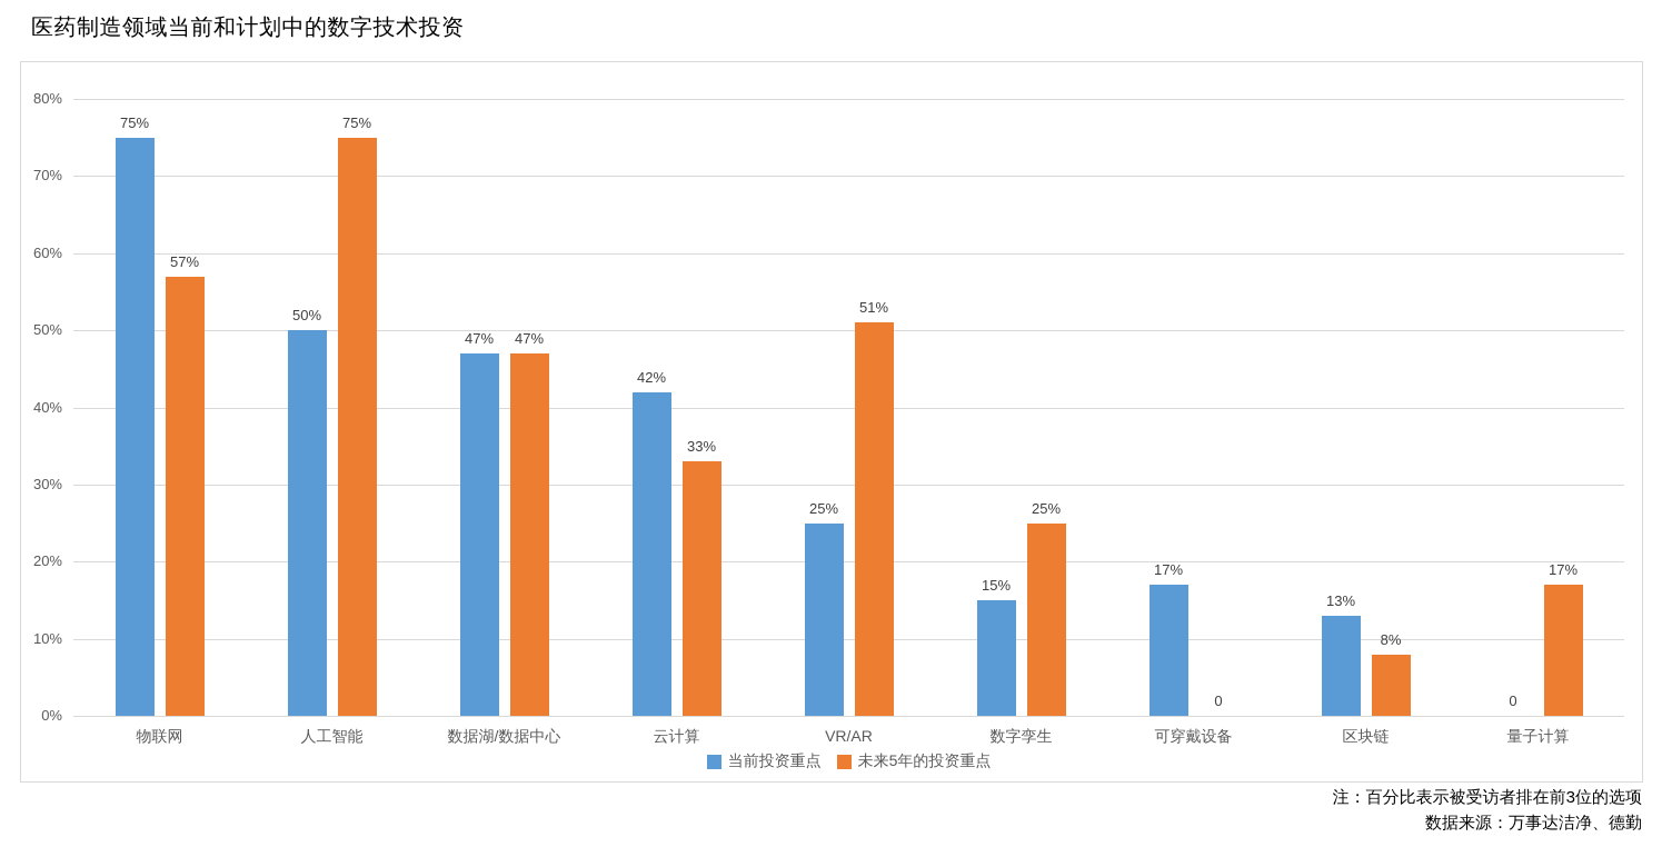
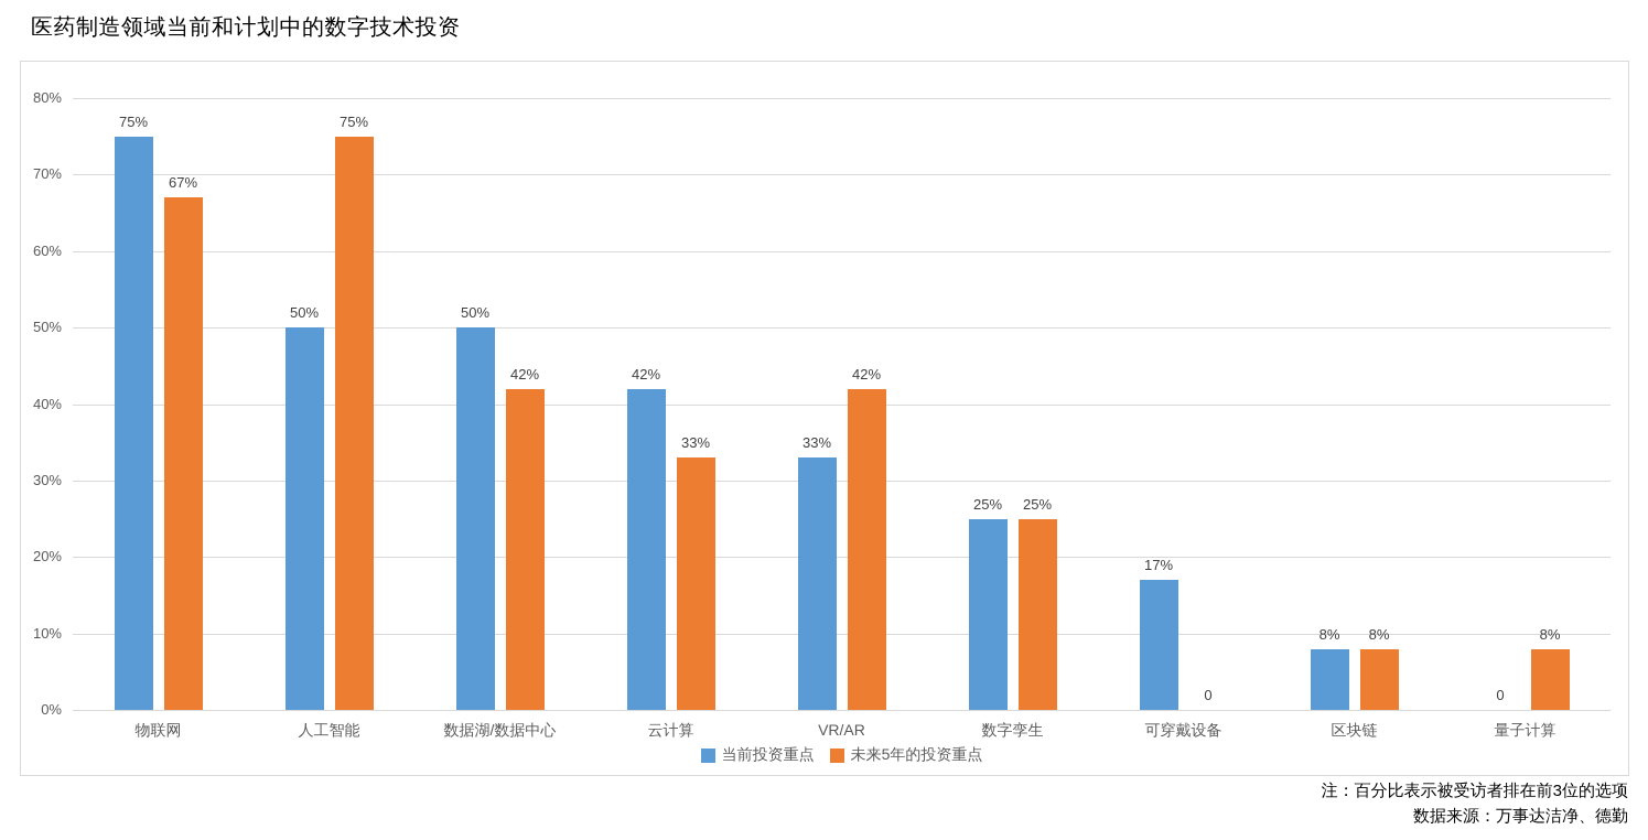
未来5年的投资重点/物联网: 57% -> 67%
当前投资重点/数据湖/数据中心: 47% -> 50%
未来5年的投资重点/数据湖/数据中心: 47% -> 42%
当前投资重点/VR/AR: 25% -> 33%
未来5年的投资重点/VR/AR: 51% -> 42%
当前投资重点/数字孪生: 15% -> 25%
当前投资重点/区块链: 13% -> 8%
未来5年的投资重点/量子计算: 17% -> 8%
